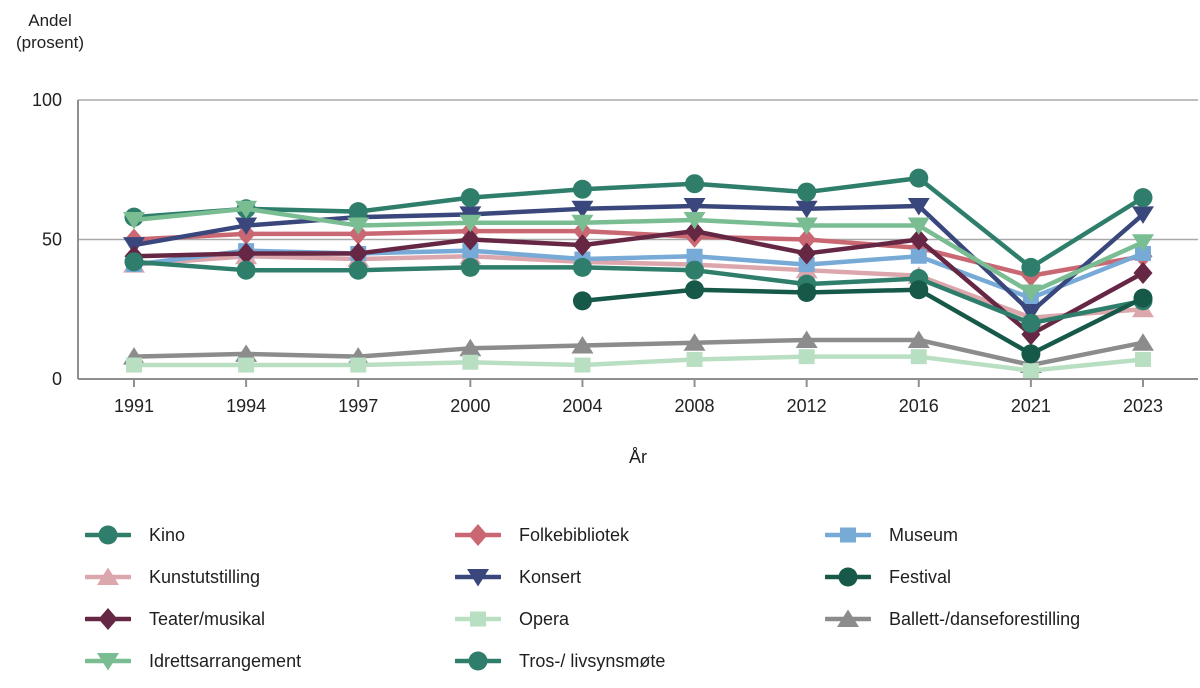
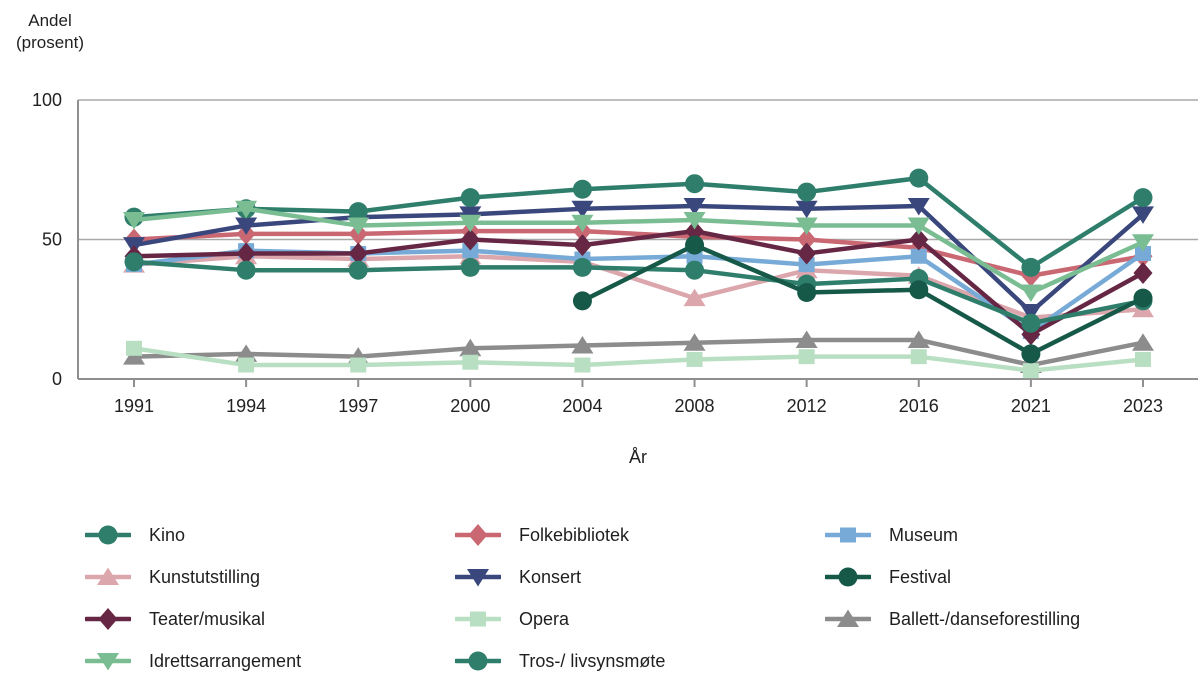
Opera/1991: 5 -> 11
Kunstutstilling/2008: 41 -> 29
Festival/2008: 32 -> 48
Museum/2021: 29 -> 17
